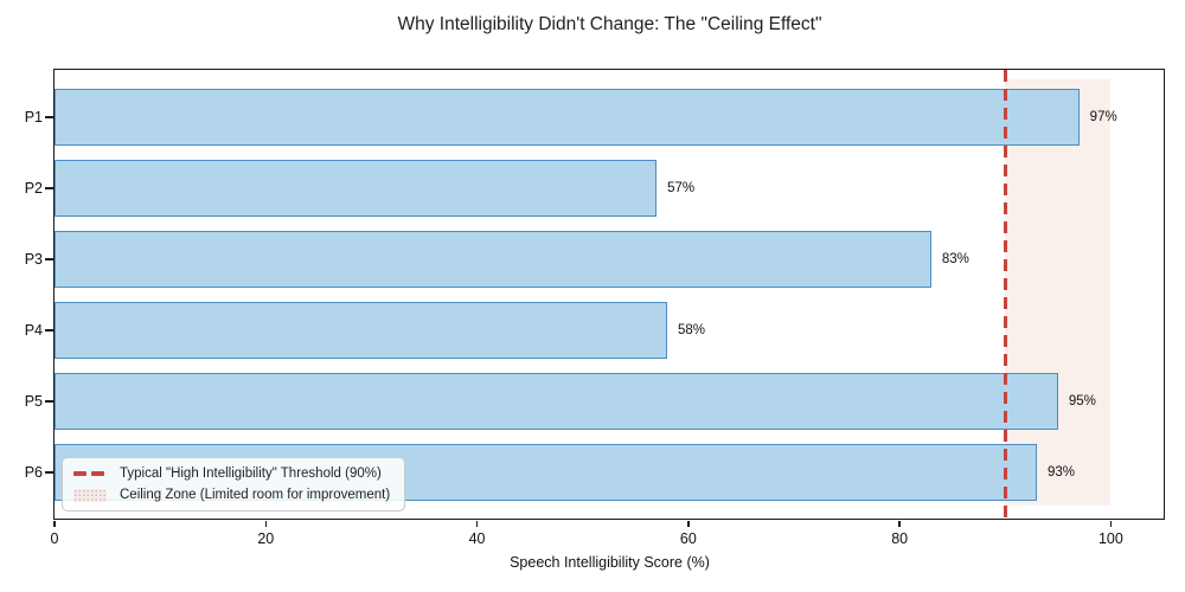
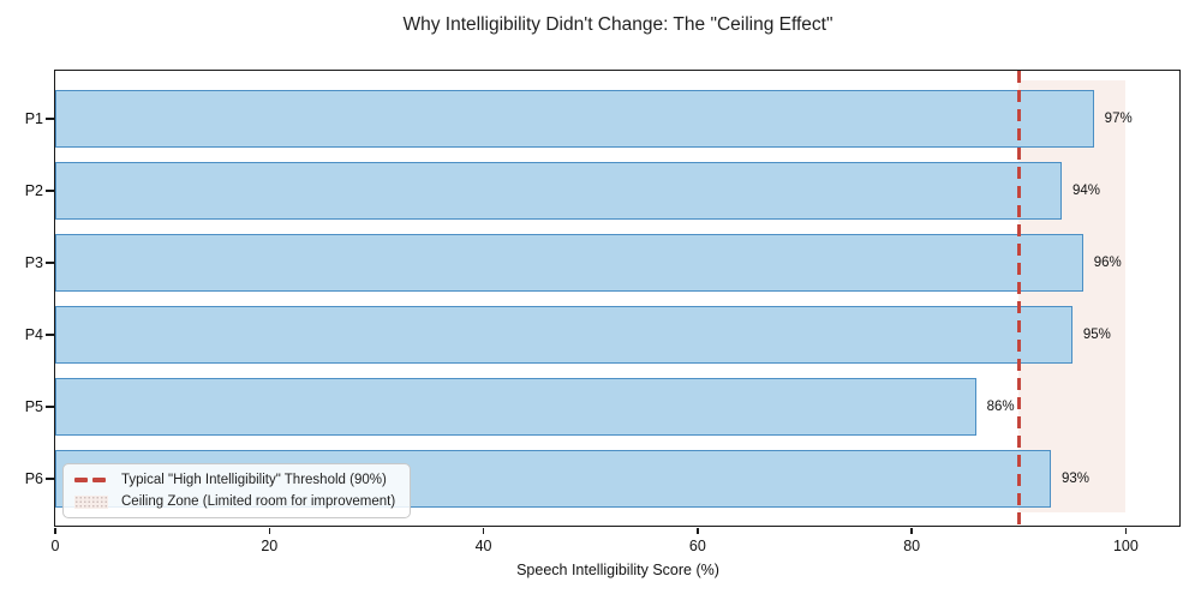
P2: 57% -> 94%
P3: 83% -> 96%
P4: 58% -> 95%
P5: 95% -> 86%
